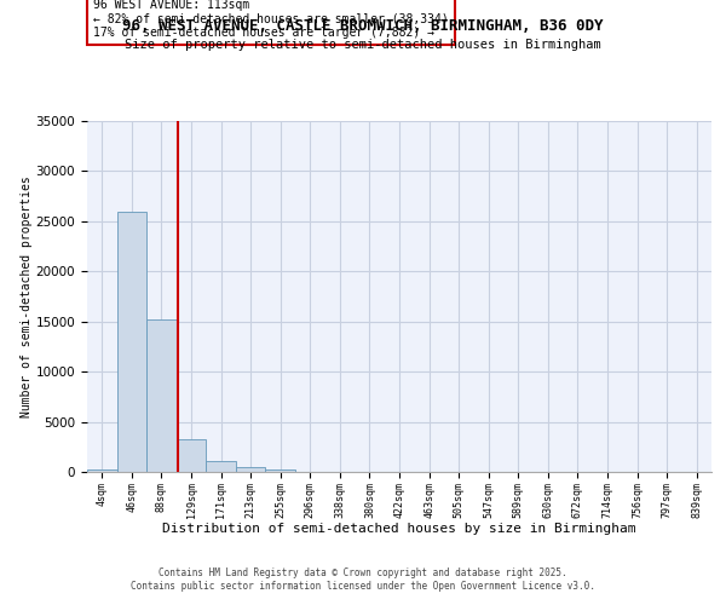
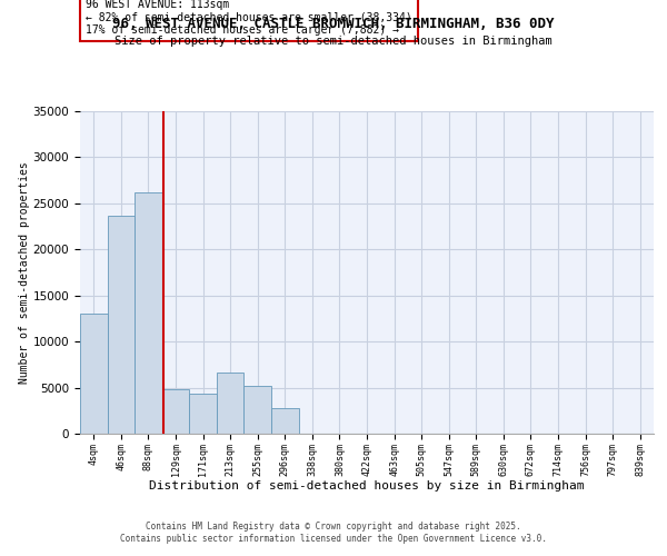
4sqm: 300 -> 13000
46sqm: 26000 -> 23600
88sqm: 15200 -> 26200
129sqm: 3200 -> 4800
171sqm: 1100 -> 4400
213sqm: 400 -> 6600
255sqm: 200 -> 5200
296sqm: 0 -> 2800
